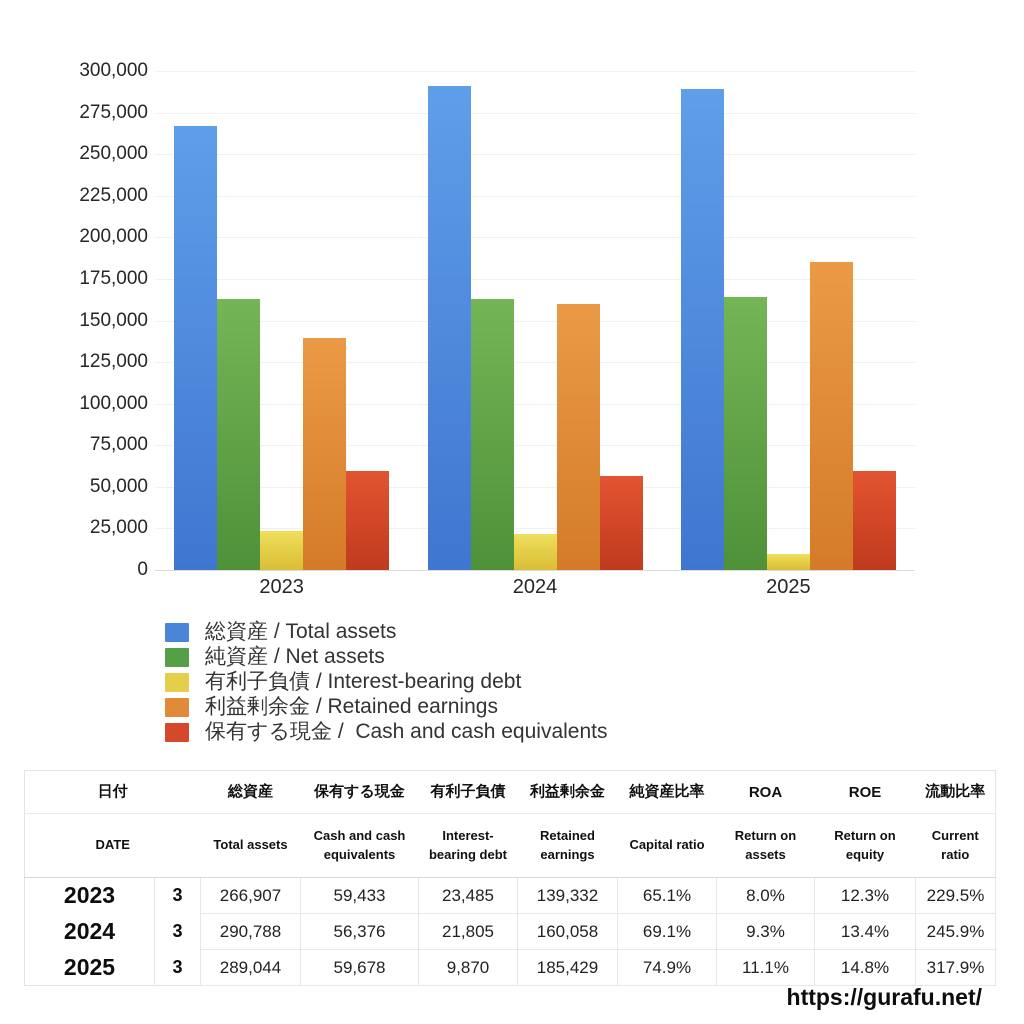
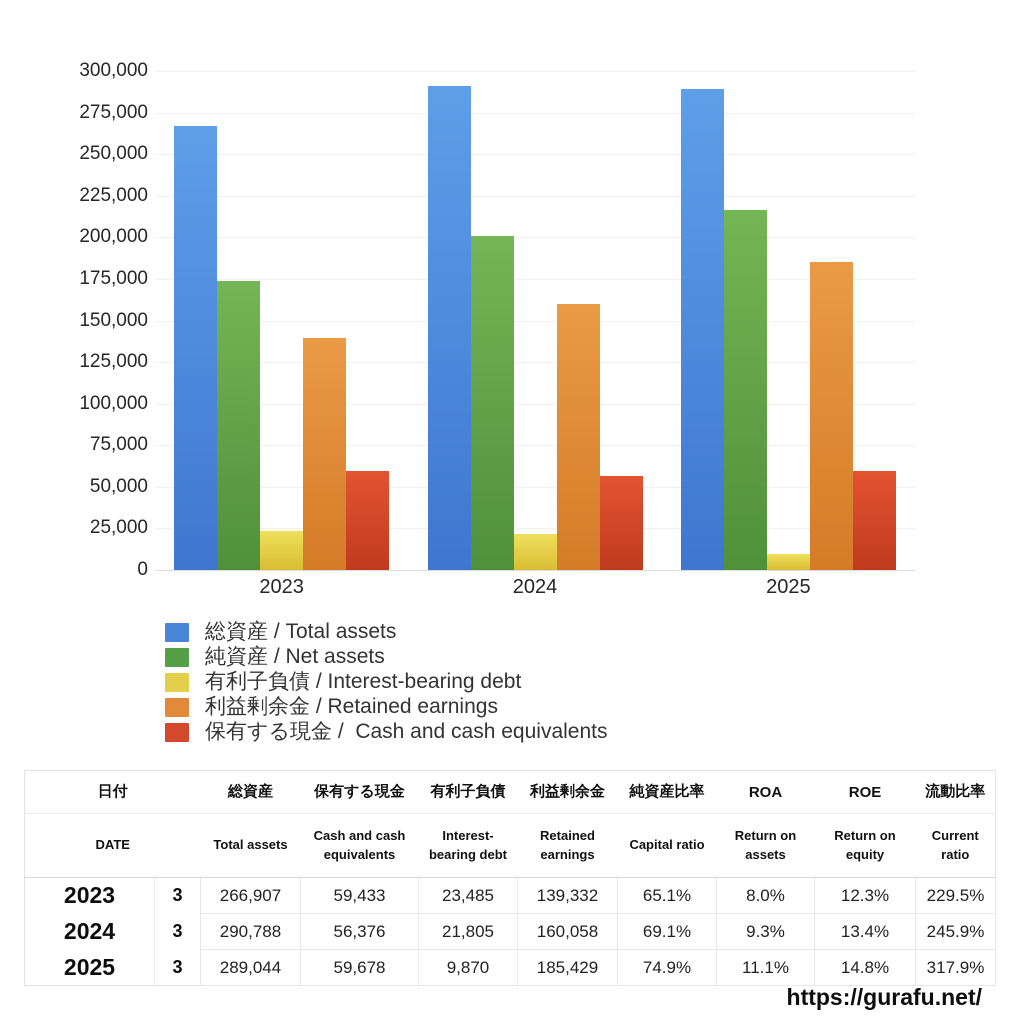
純資産 / Net assets/2023: 163000 -> 174000
純資産 / Net assets/2024: 163000 -> 201000
純資産 / Net assets/2025: 164000 -> 216000
